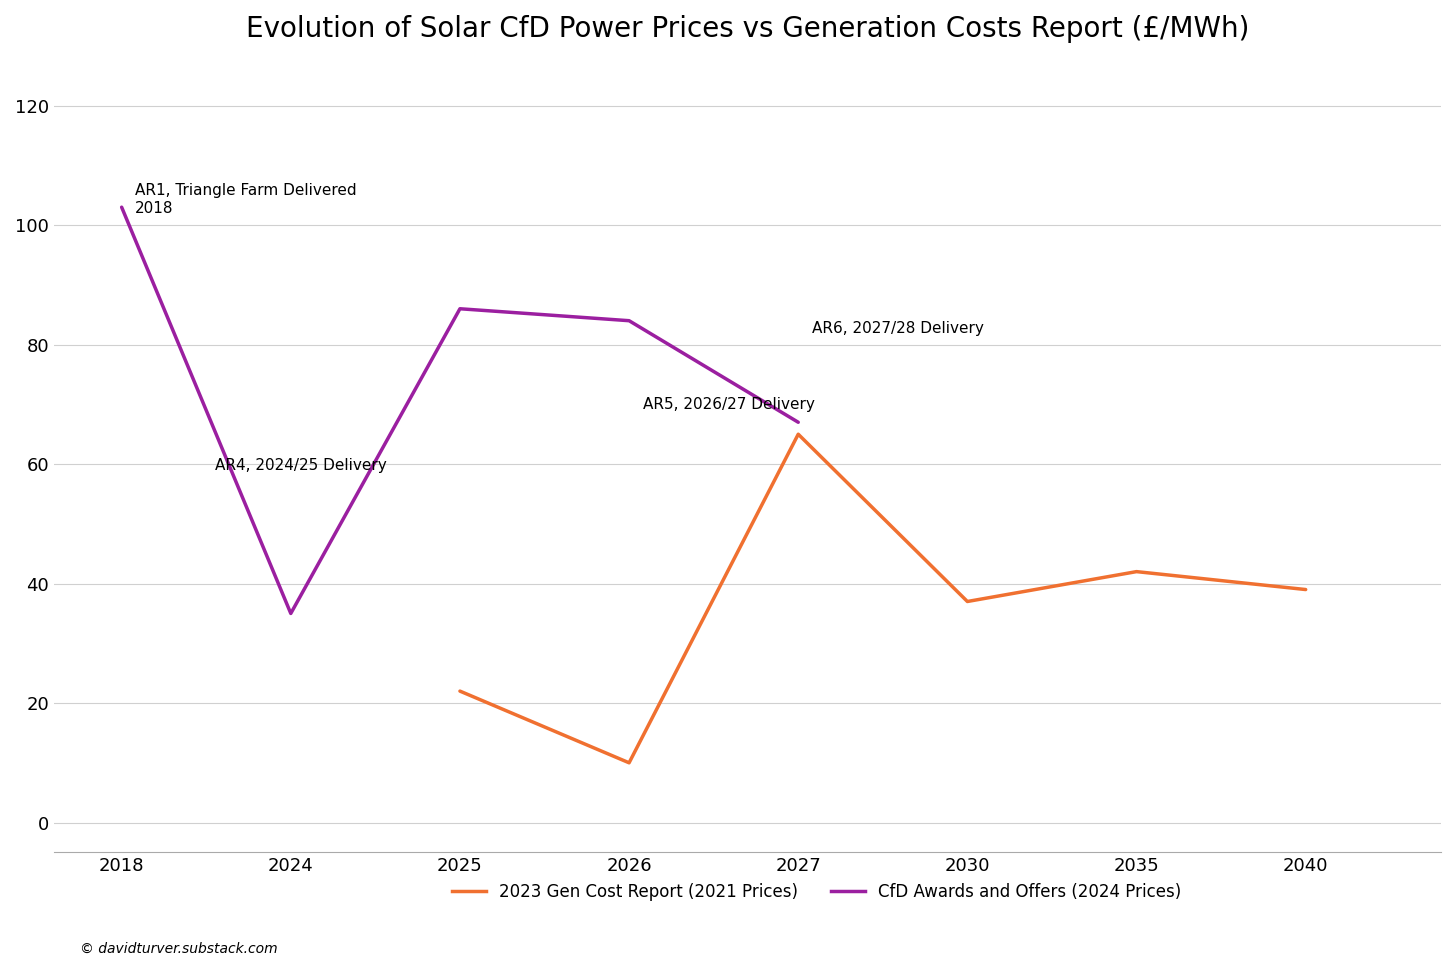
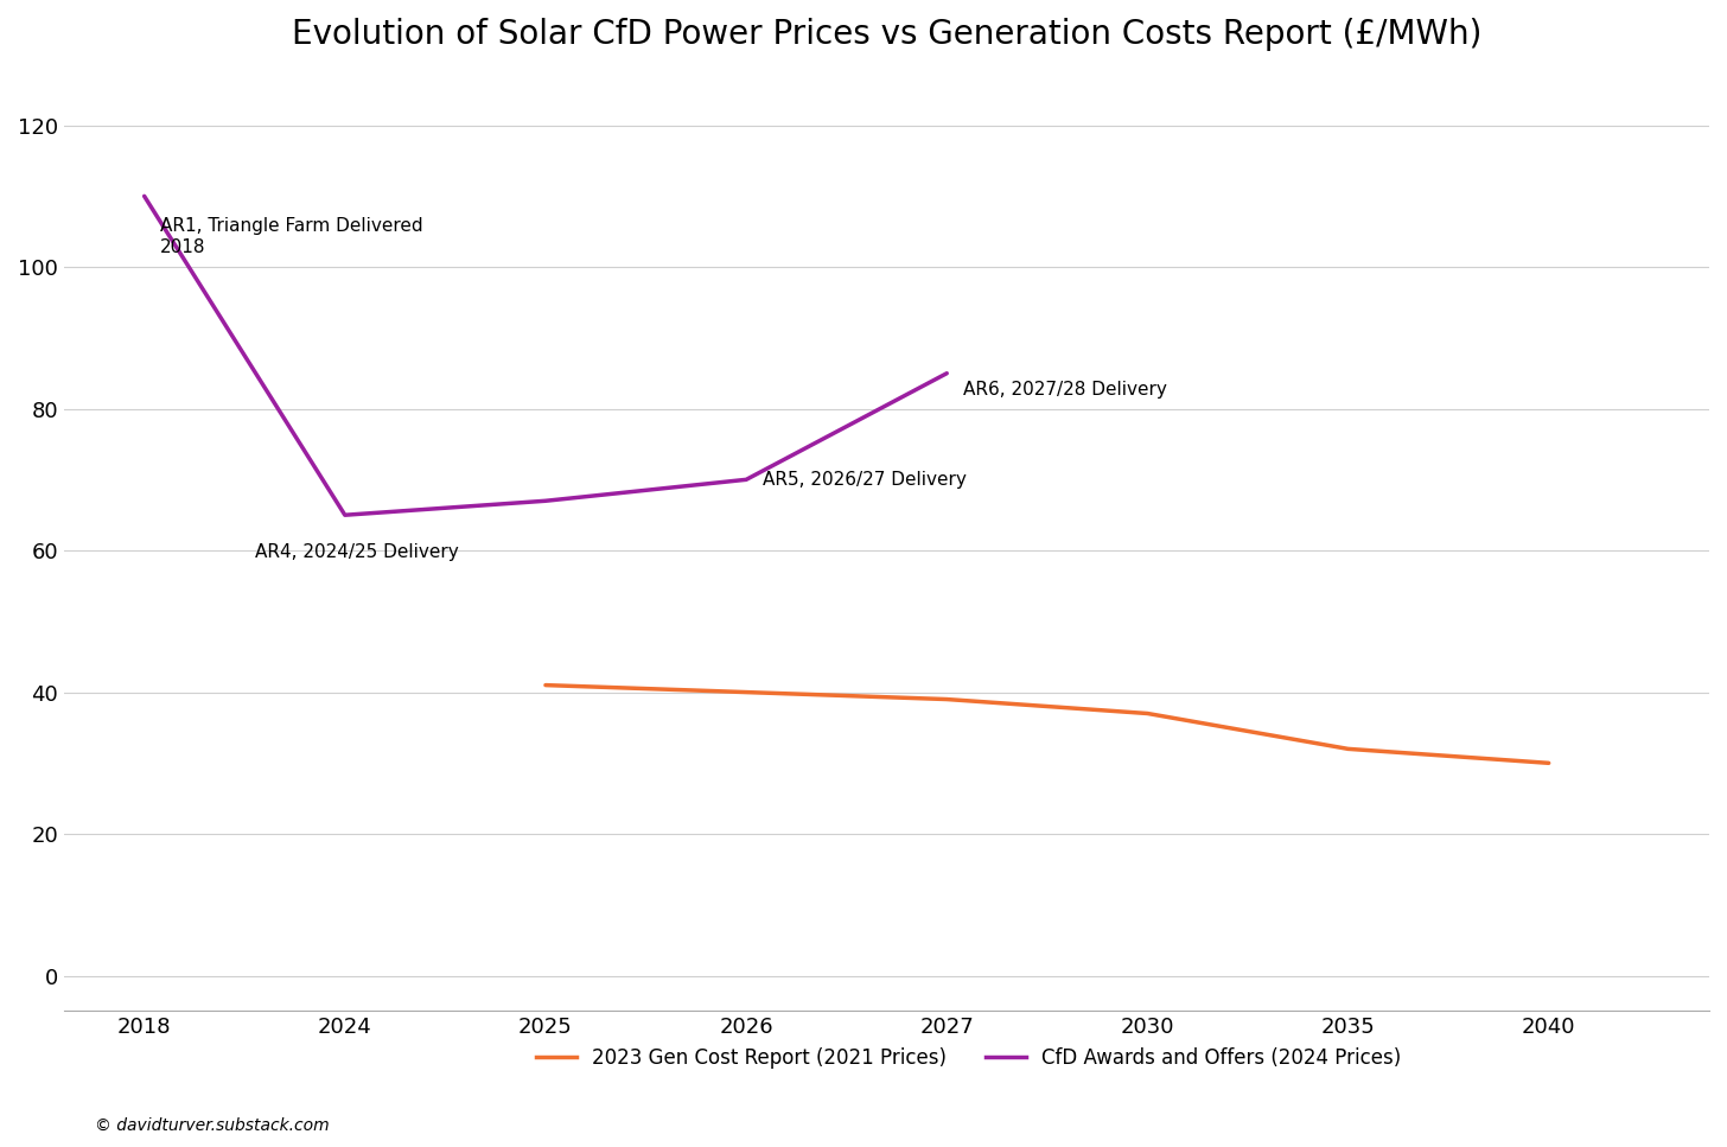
CfD Awards and Offers (2024 Prices)/2018: 103 -> 110
CfD Awards and Offers (2024 Prices)/2024: 35 -> 65
2023 Gen Cost Report (2021 Prices)/2025: 22 -> 41
CfD Awards and Offers (2024 Prices)/2025: 86 -> 67
2023 Gen Cost Report (2021 Prices)/2026: 10 -> 40
CfD Awards and Offers (2024 Prices)/2026: 84 -> 70
2023 Gen Cost Report (2021 Prices)/2027: 65 -> 39
CfD Awards and Offers (2024 Prices)/2027: 67 -> 85
2023 Gen Cost Report (2021 Prices)/2035: 42 -> 32
2023 Gen Cost Report (2021 Prices)/2040: 39 -> 30
